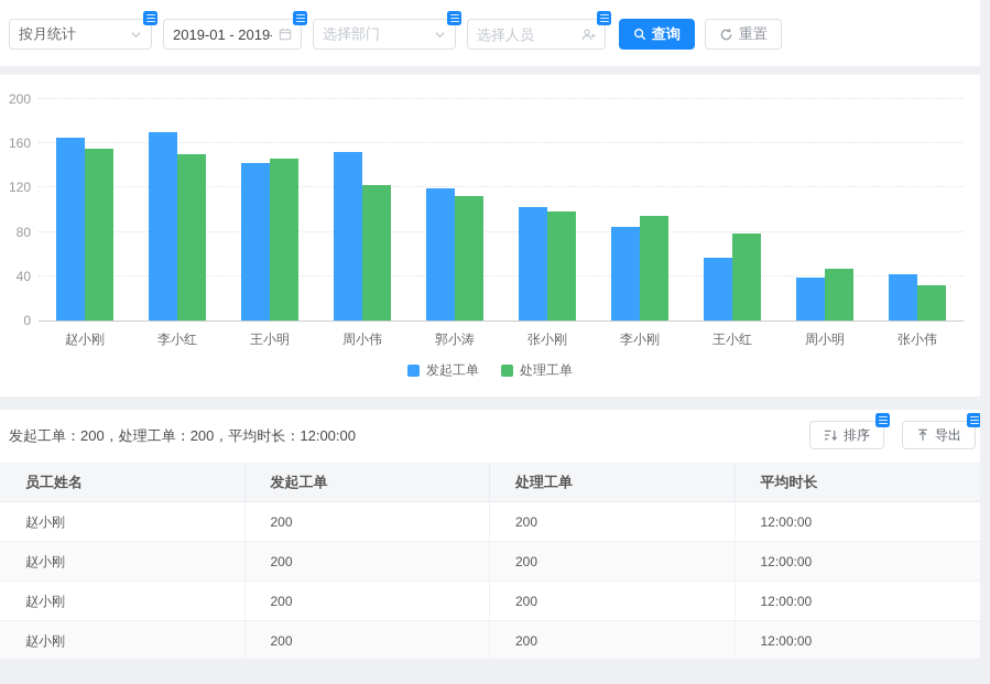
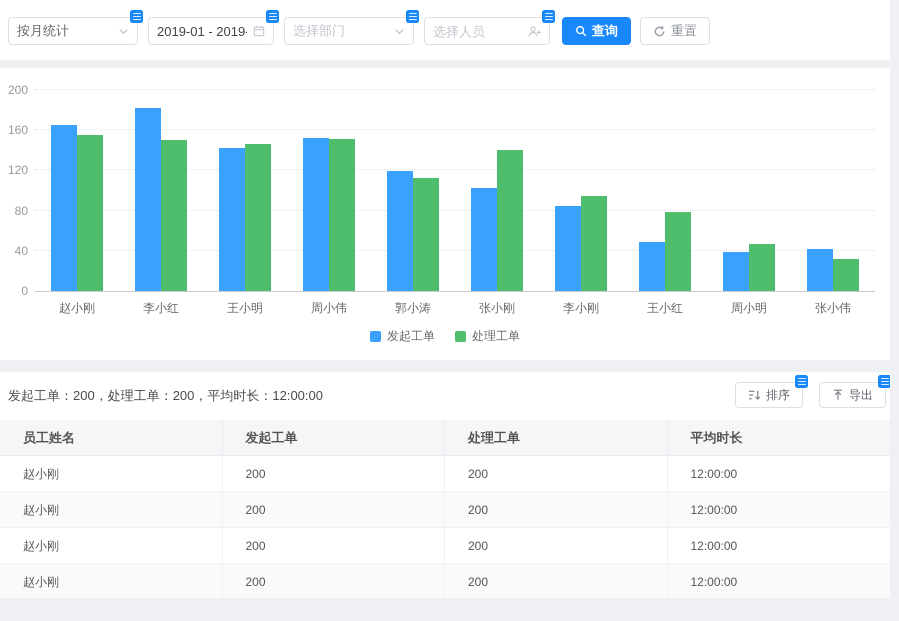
发起工单/李小红: 170 -> 182
处理工单/周小伟: 122 -> 151
处理工单/张小刚: 99 -> 140
发起工单/王小红: 57 -> 49
